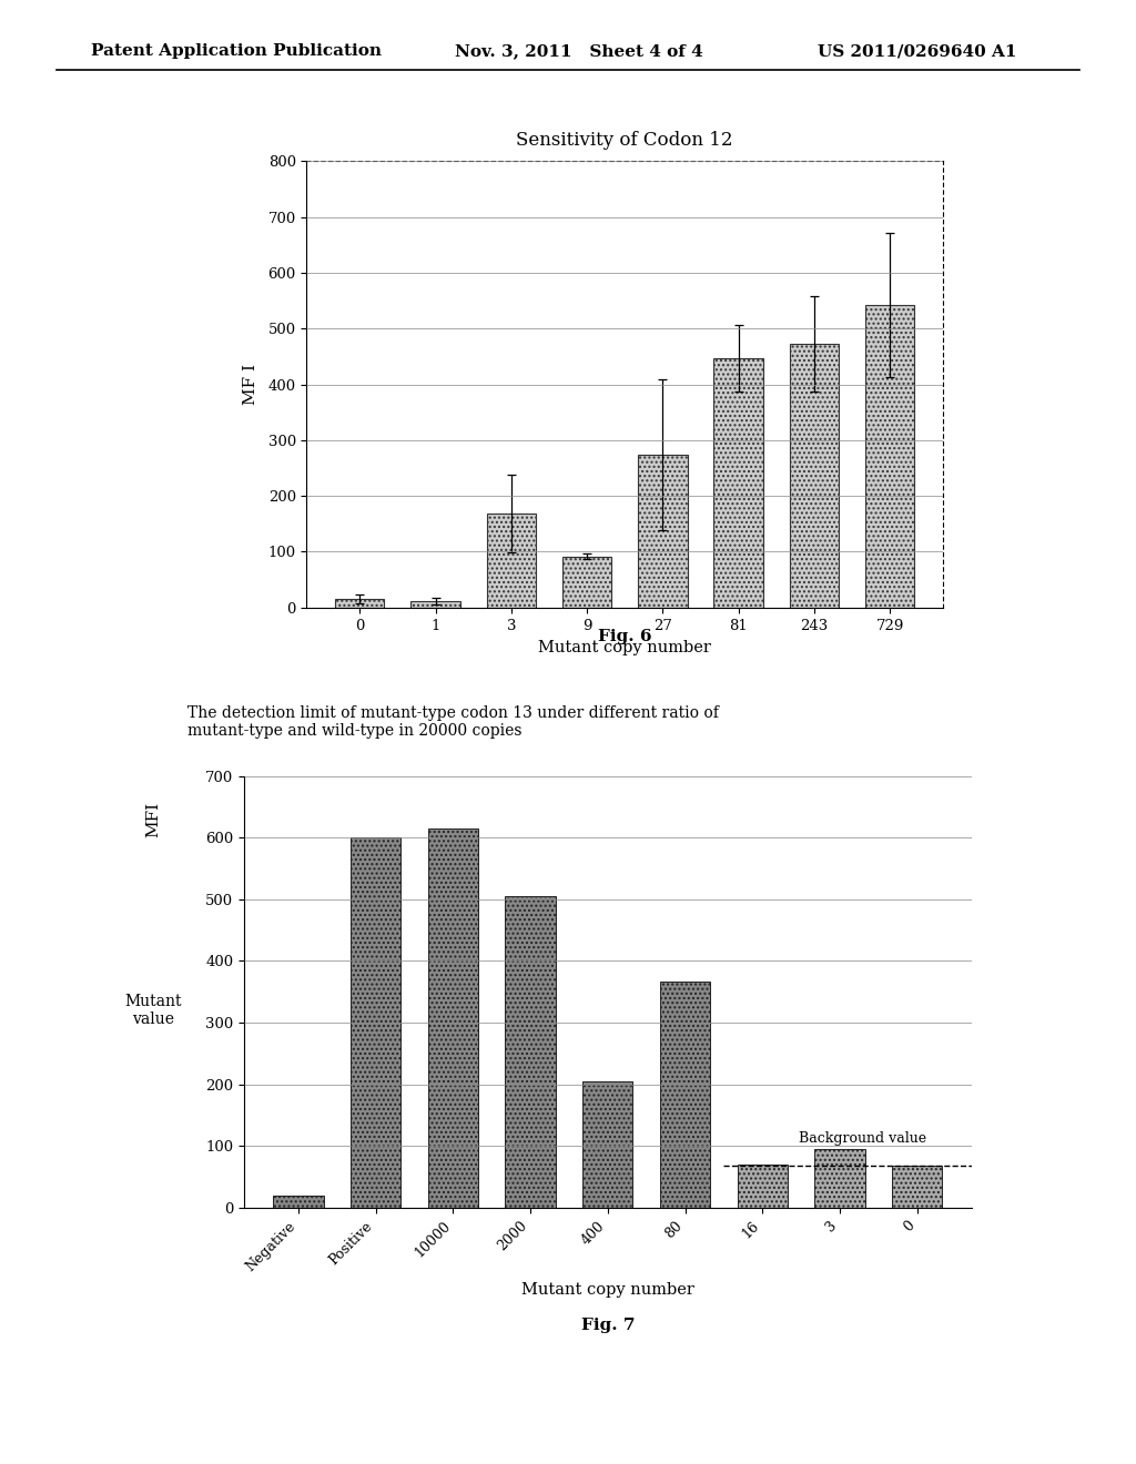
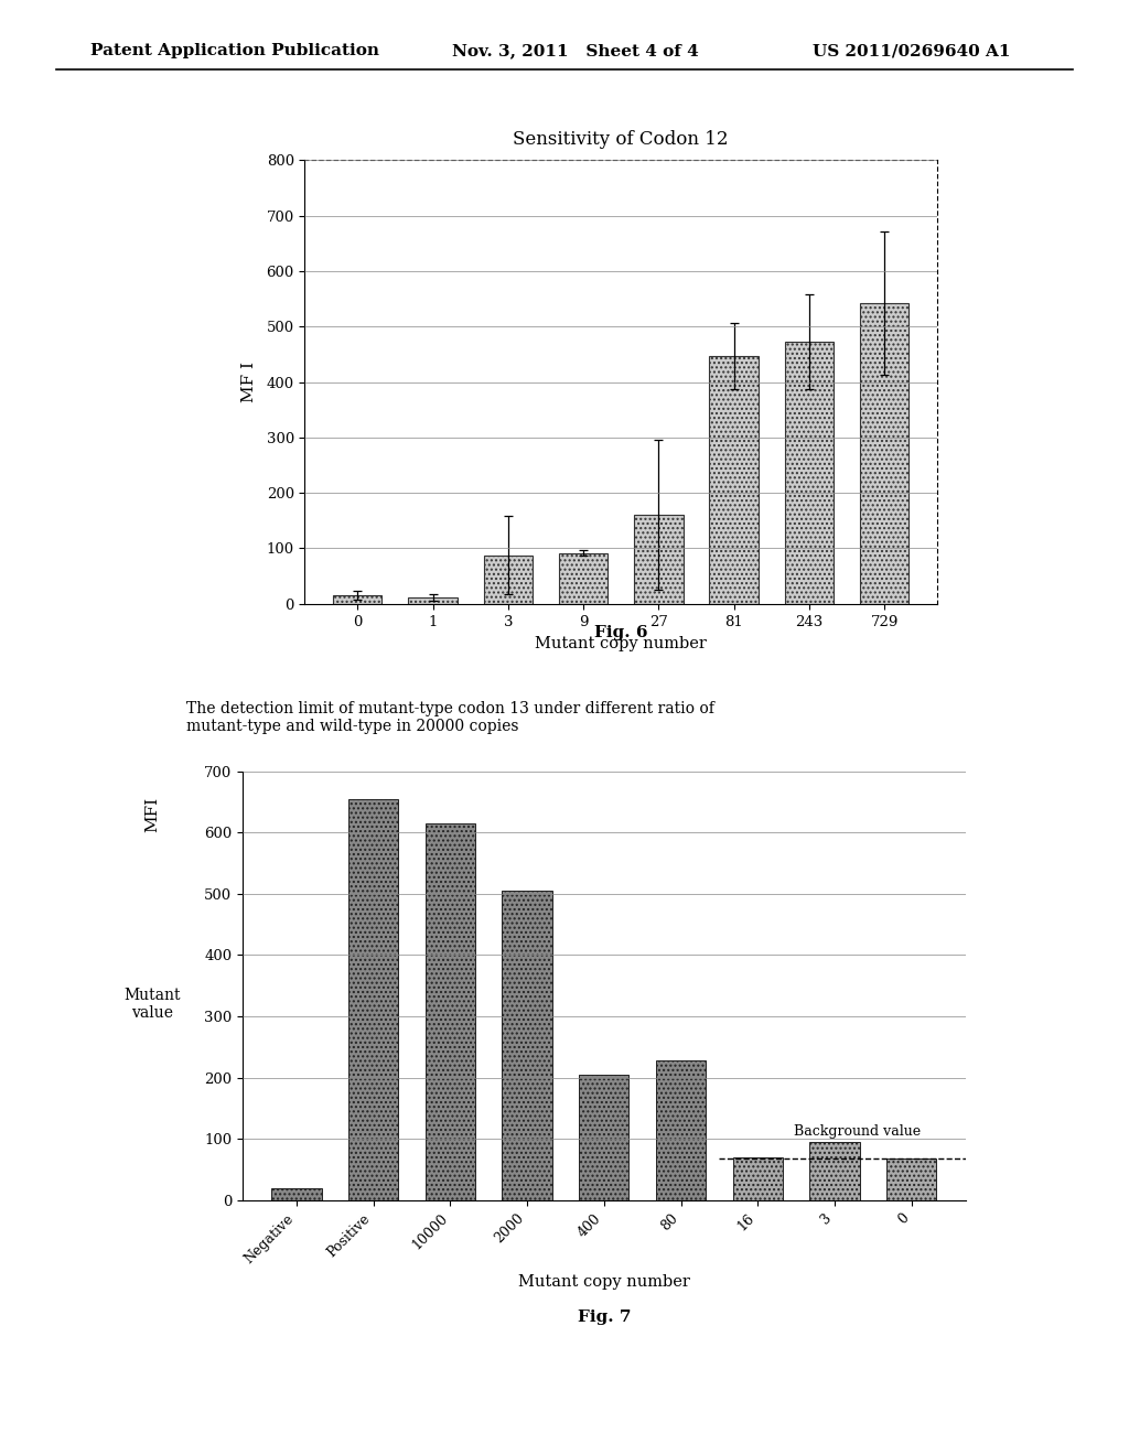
Sensitivity of Codon 12/3: 168 -> 88
Sensitivity of Codon 12/27: 274 -> 160
Positive: 600 -> 655
80: 366 -> 228
